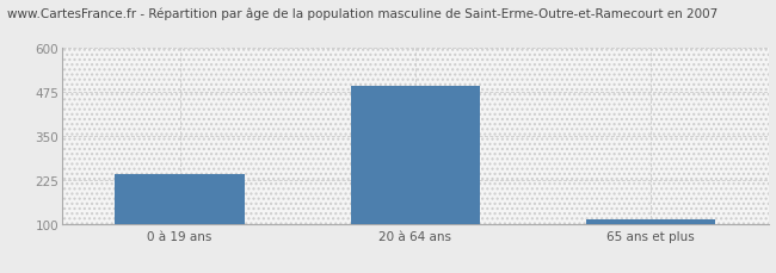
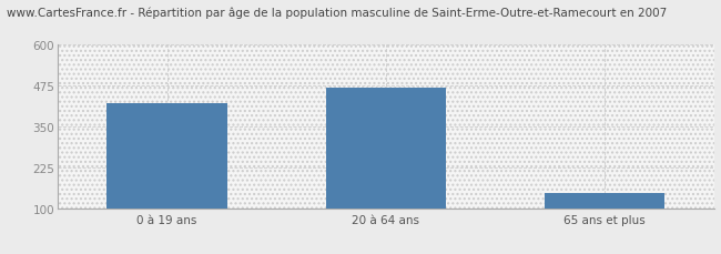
0 à 19 ans: 243 -> 420
20 à 64 ans: 493 -> 470
65 ans et plus: 113 -> 145
